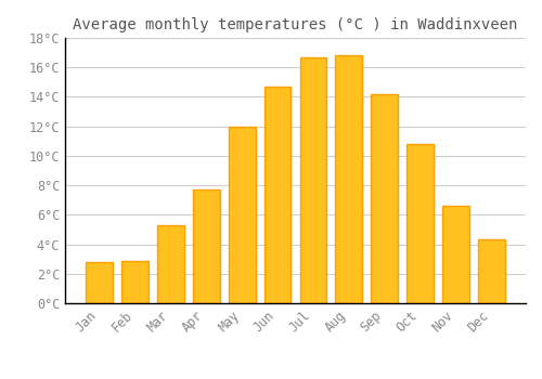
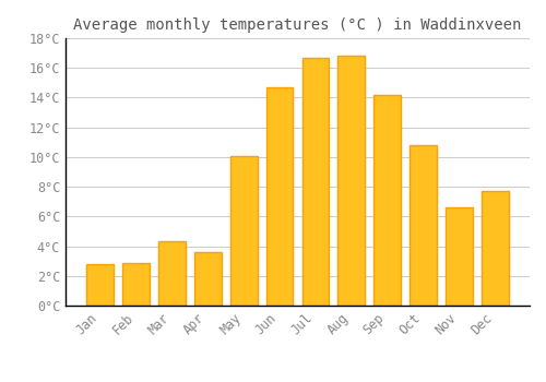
Mar: 5.3°C -> 4.3°C
Apr: 7.7°C -> 3.6°C
May: 12.0°C -> 10.1°C
Dec: 4.3°C -> 7.7°C
